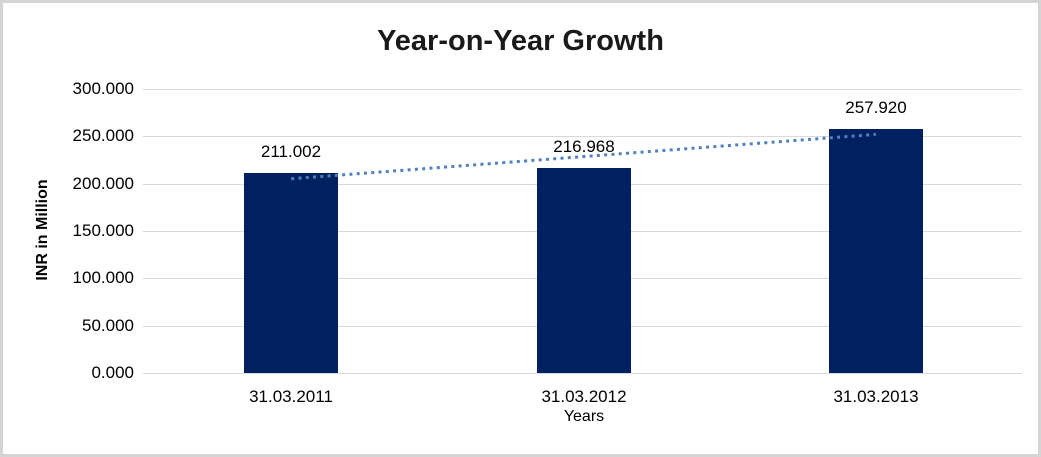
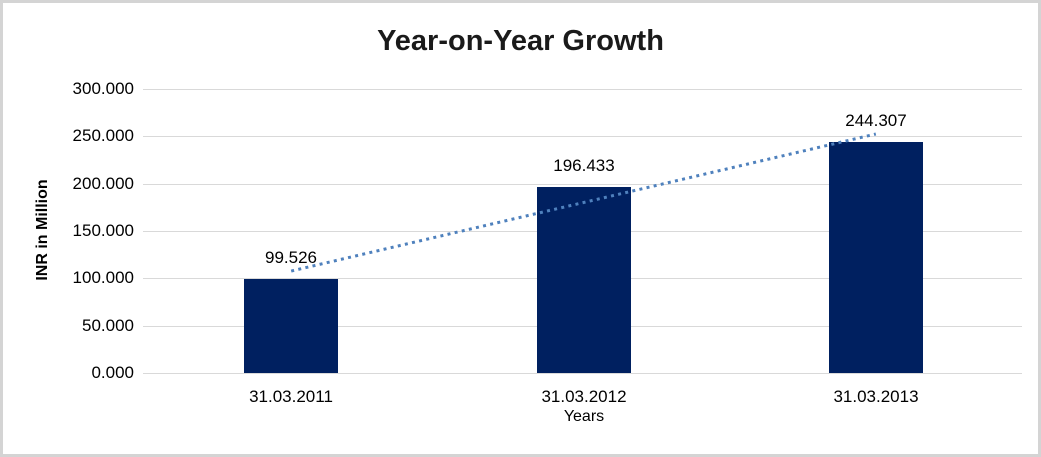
31.03.2011: 211.002 -> 99.526
31.03.2012: 216.968 -> 196.433
31.03.2013: 257.920 -> 244.307
